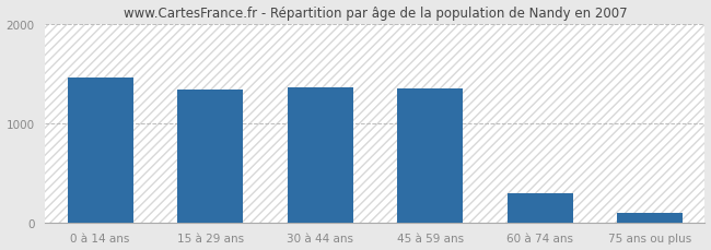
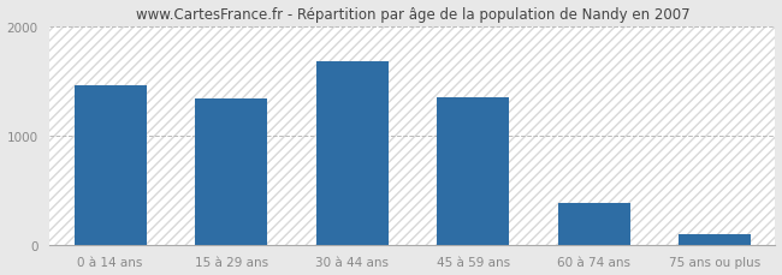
30 à 44 ans: 1360 -> 1680
60 à 74 ans: 290 -> 380
